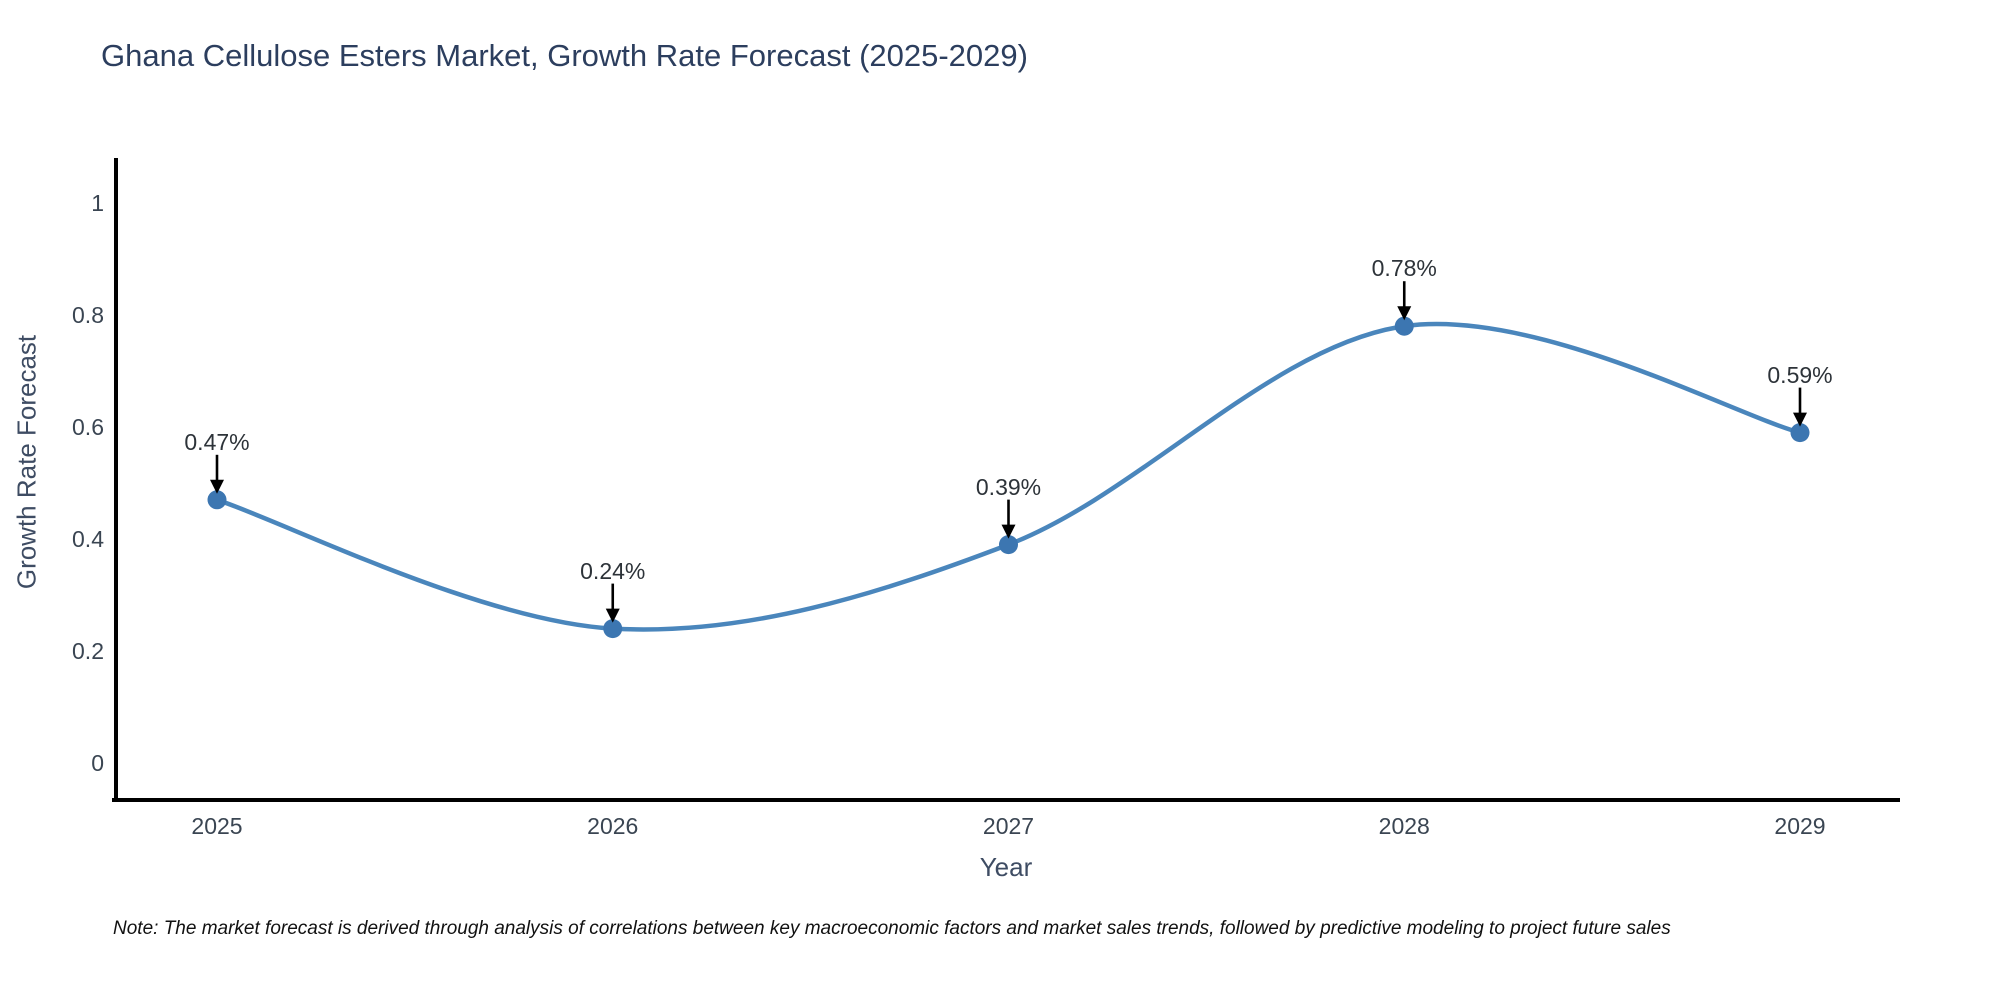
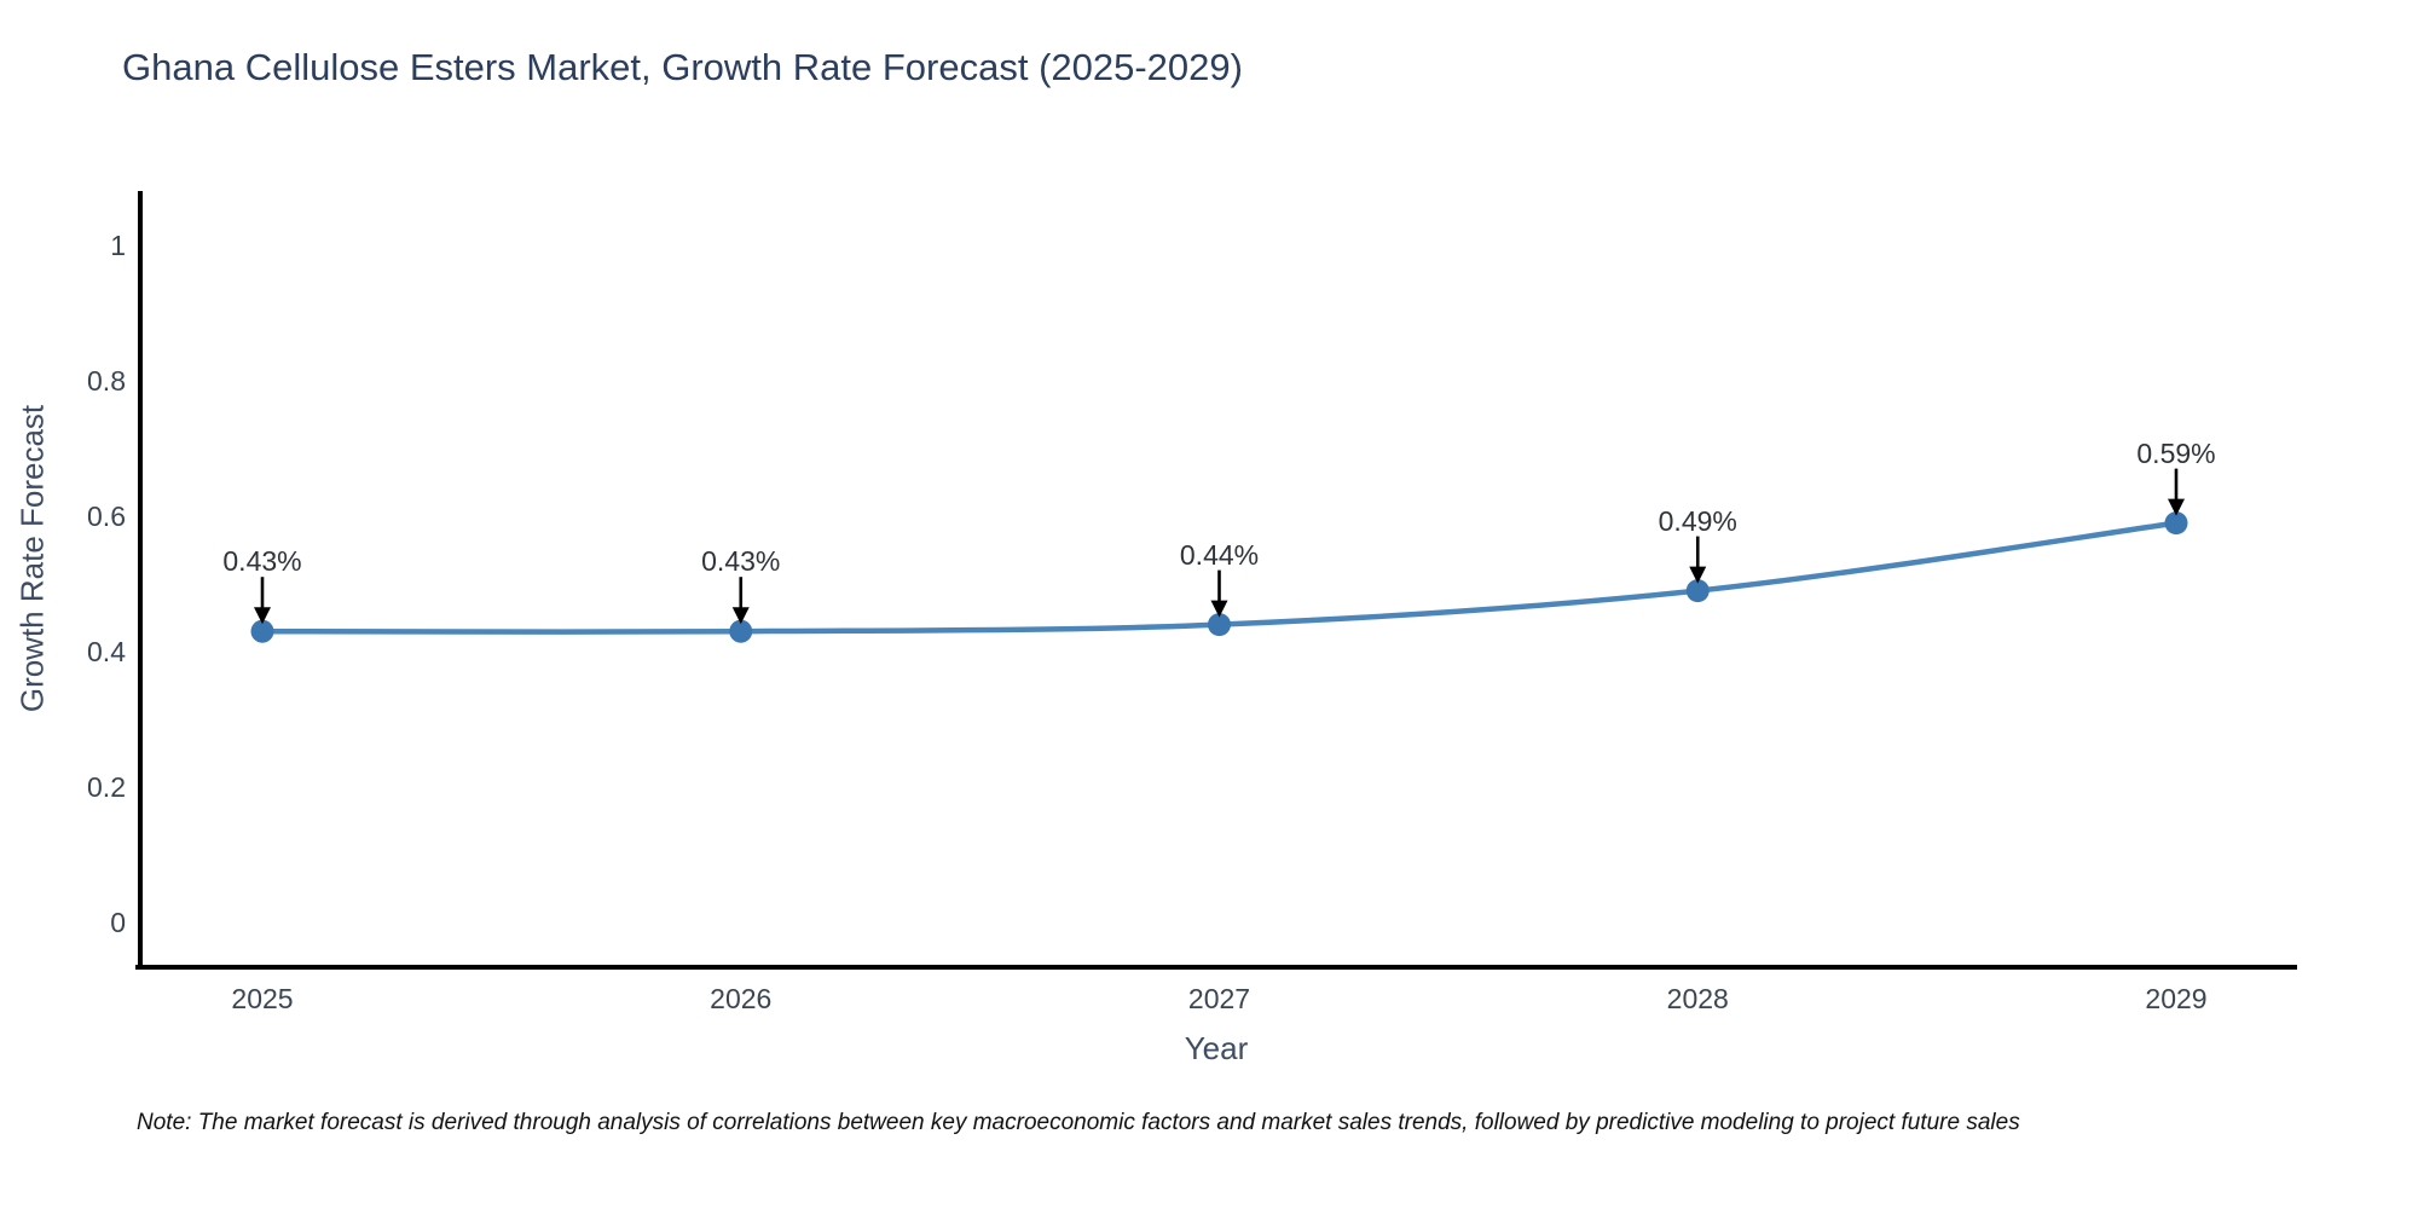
2025: 0.47% -> 0.43%
2026: 0.24% -> 0.43%
2027: 0.39% -> 0.44%
2028: 0.78% -> 0.49%
